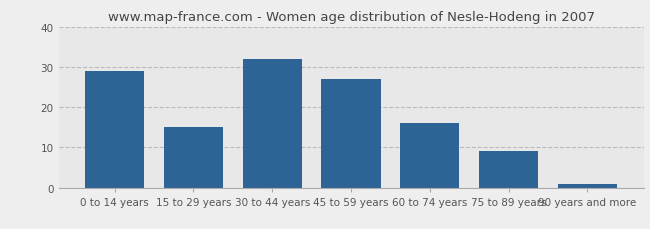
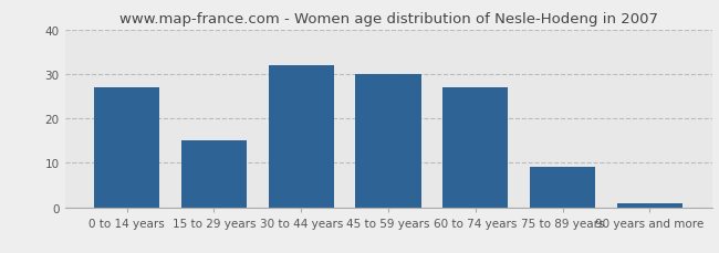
0 to 14 years: 29 -> 27
45 to 59 years: 27 -> 30
60 to 74 years: 16 -> 27
